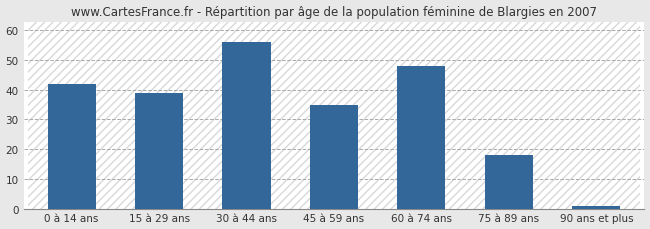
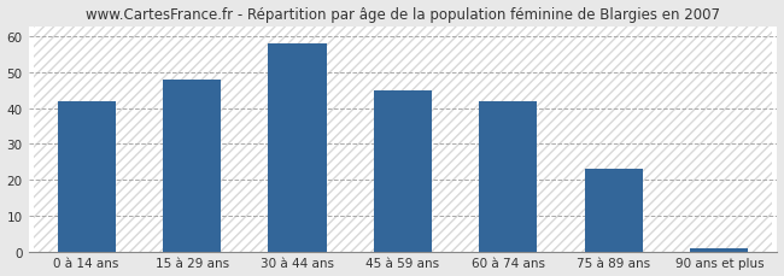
15 à 29 ans: 39 -> 48
30 à 44 ans: 56 -> 58
45 à 59 ans: 35 -> 45
60 à 74 ans: 48 -> 42
75 à 89 ans: 18 -> 23
